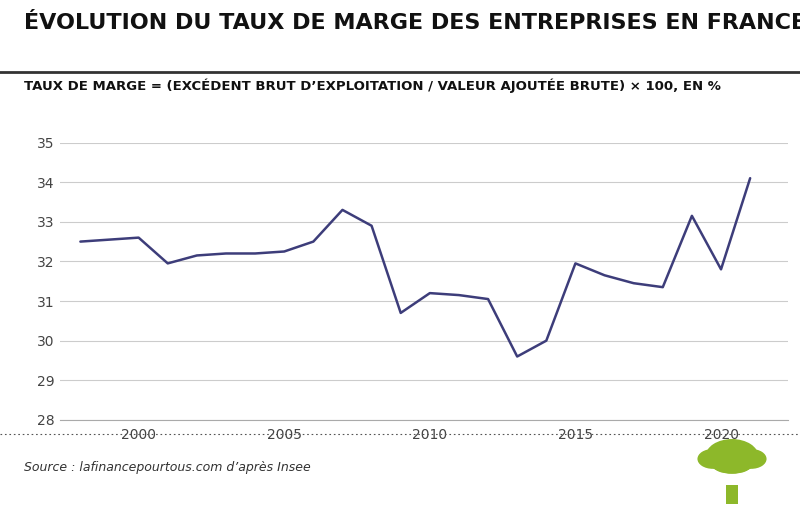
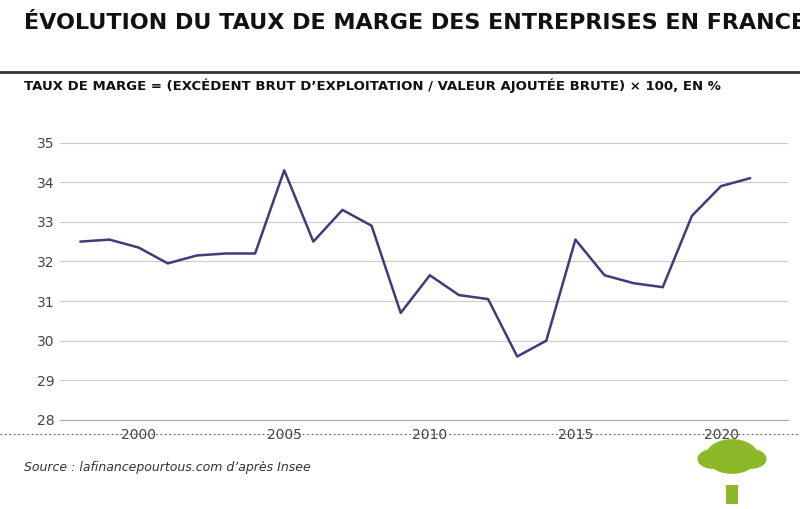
2000: 32.60 -> 32.35
2005: 32.25 -> 34.30
2010: 31.20 -> 31.65
2015: 31.95 -> 32.55
2020: 31.80 -> 33.90
